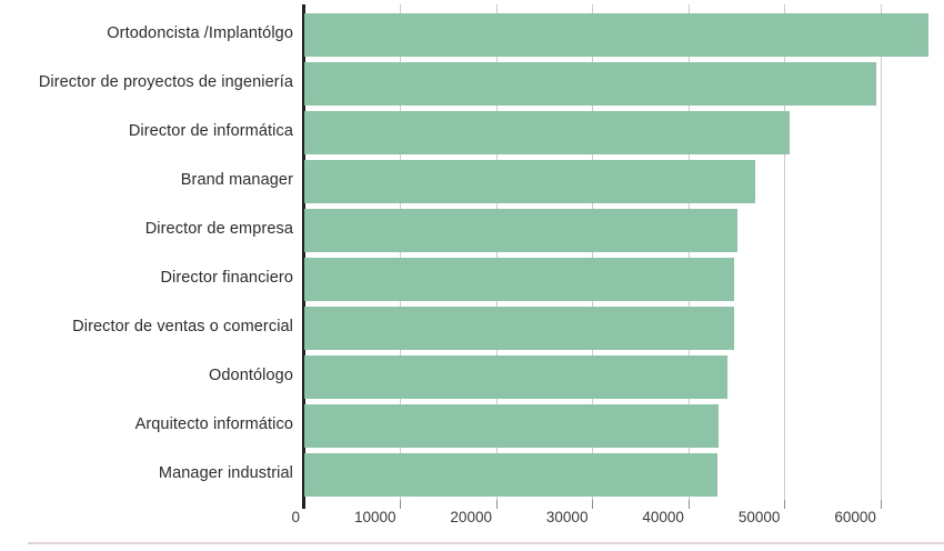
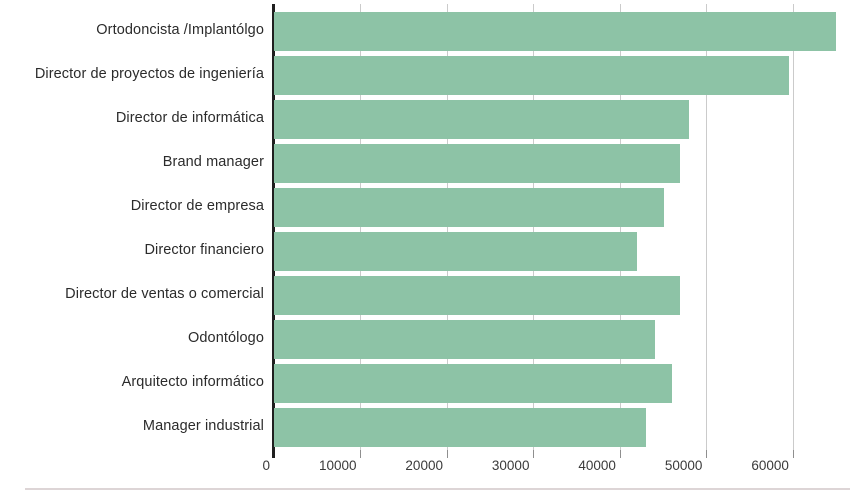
Director de informática: 50000 -> 48000
Director financiero: 45000 -> 42000
Director de ventas o comercial: 45000 -> 47000
Arquitecto informático: 43000 -> 46000
